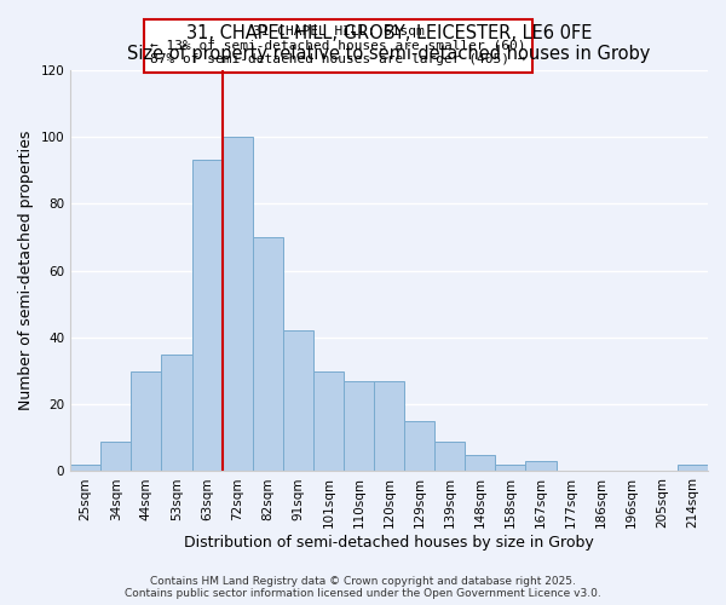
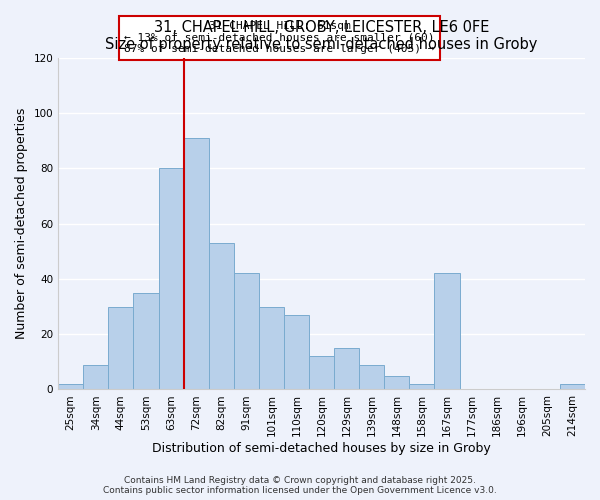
63sqm: 93 -> 80
72sqm: 100 -> 91
82sqm: 70 -> 53
120sqm: 27 -> 12
167sqm: 3 -> 42
